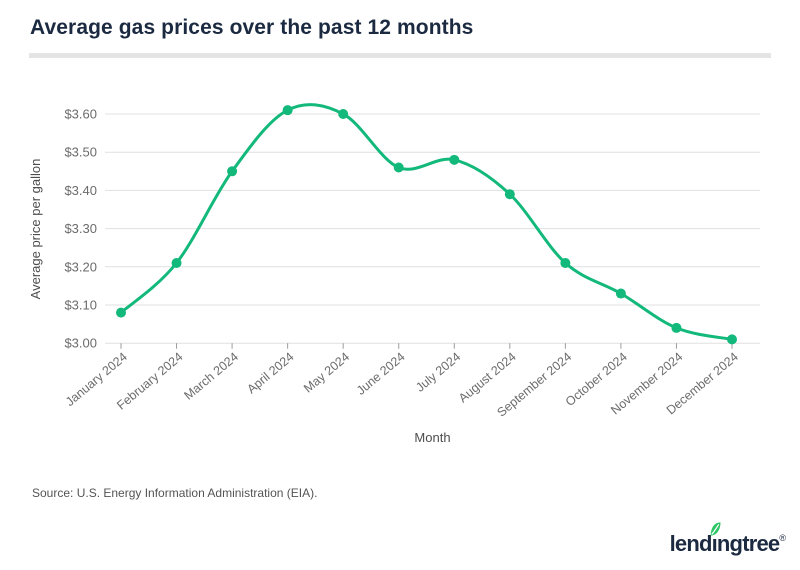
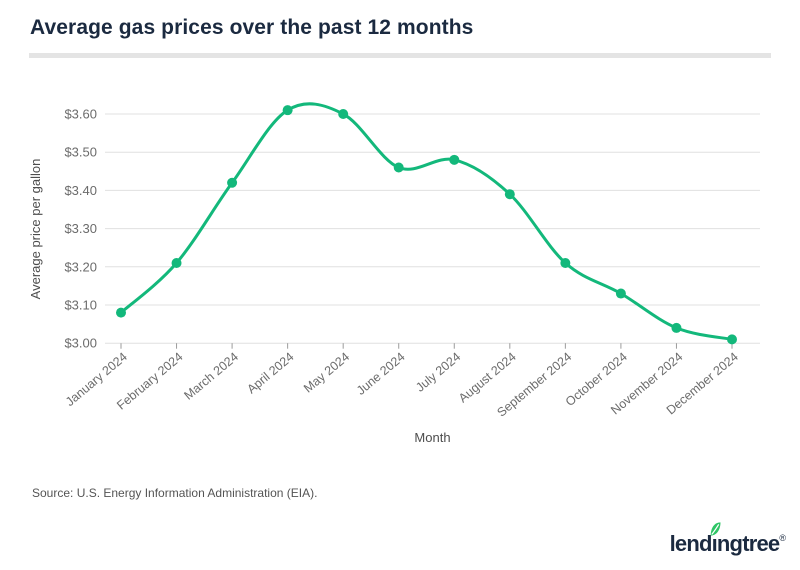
March 2024: $3.45 -> $3.42
